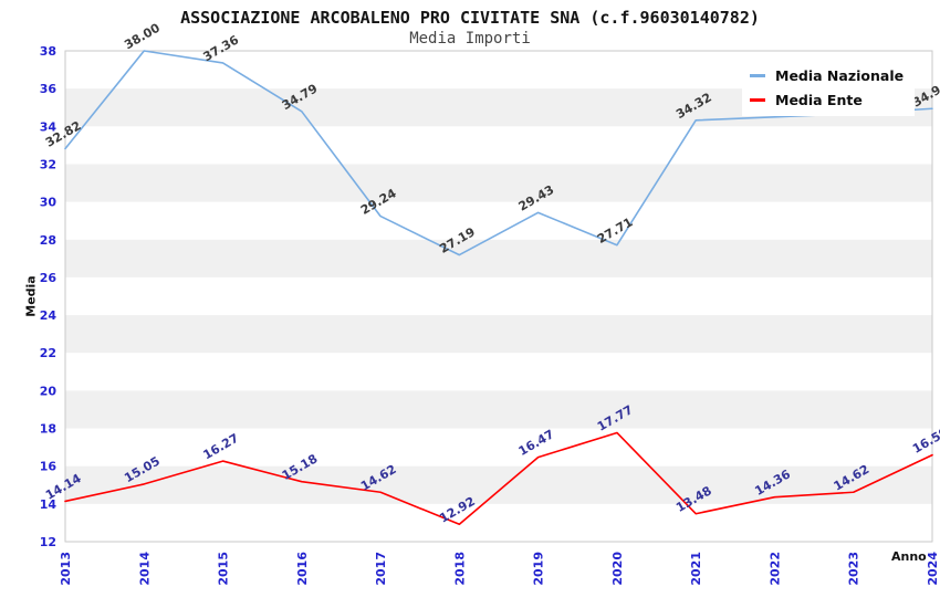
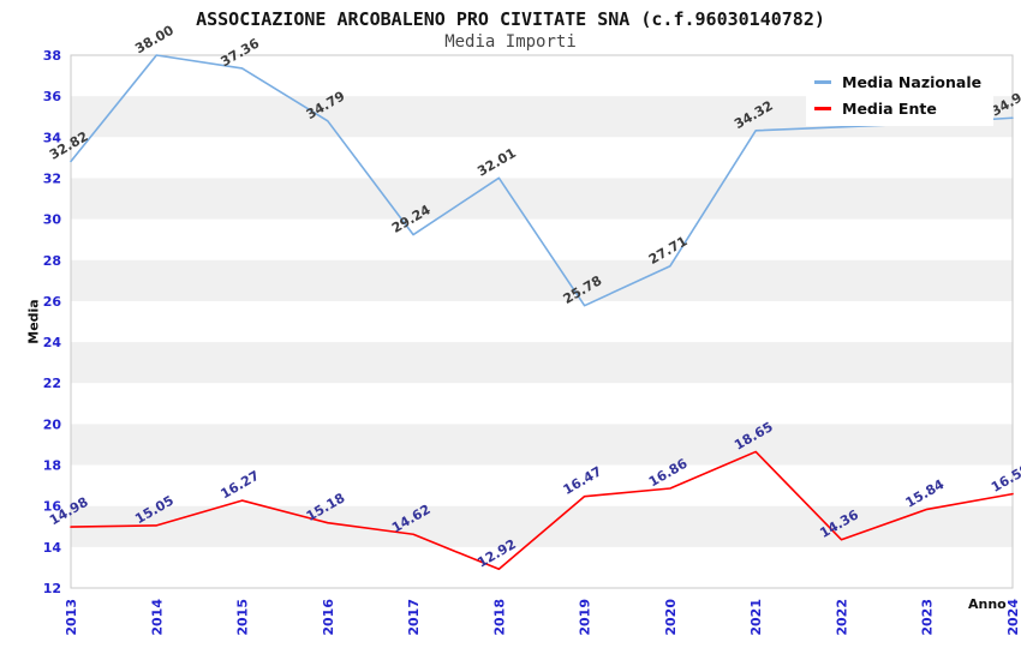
Media Ente/2013: 14.14 -> 14.98
Media Nazionale/2018: 27.19 -> 32.01
Media Nazionale/2019: 29.43 -> 25.78
Media Ente/2020: 17.77 -> 16.86
Media Ente/2021: 13.48 -> 18.65
Media Ente/2023: 14.62 -> 15.84
